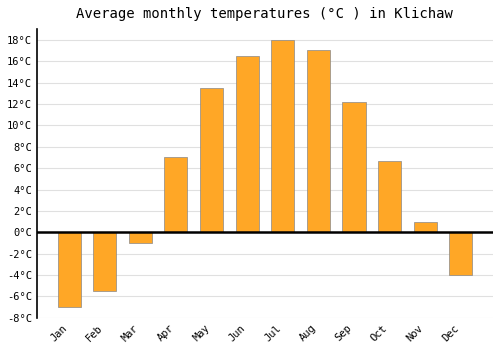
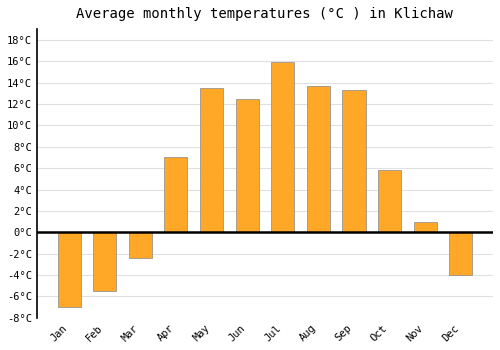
Mar: -1.0°C -> -2.4°C
Jun: 16.5°C -> 12.5°C
Jul: 18.0°C -> 15.9°C
Aug: 17.0°C -> 13.7°C
Sep: 12.2°C -> 13.3°C
Oct: 6.7°C -> 5.8°C
